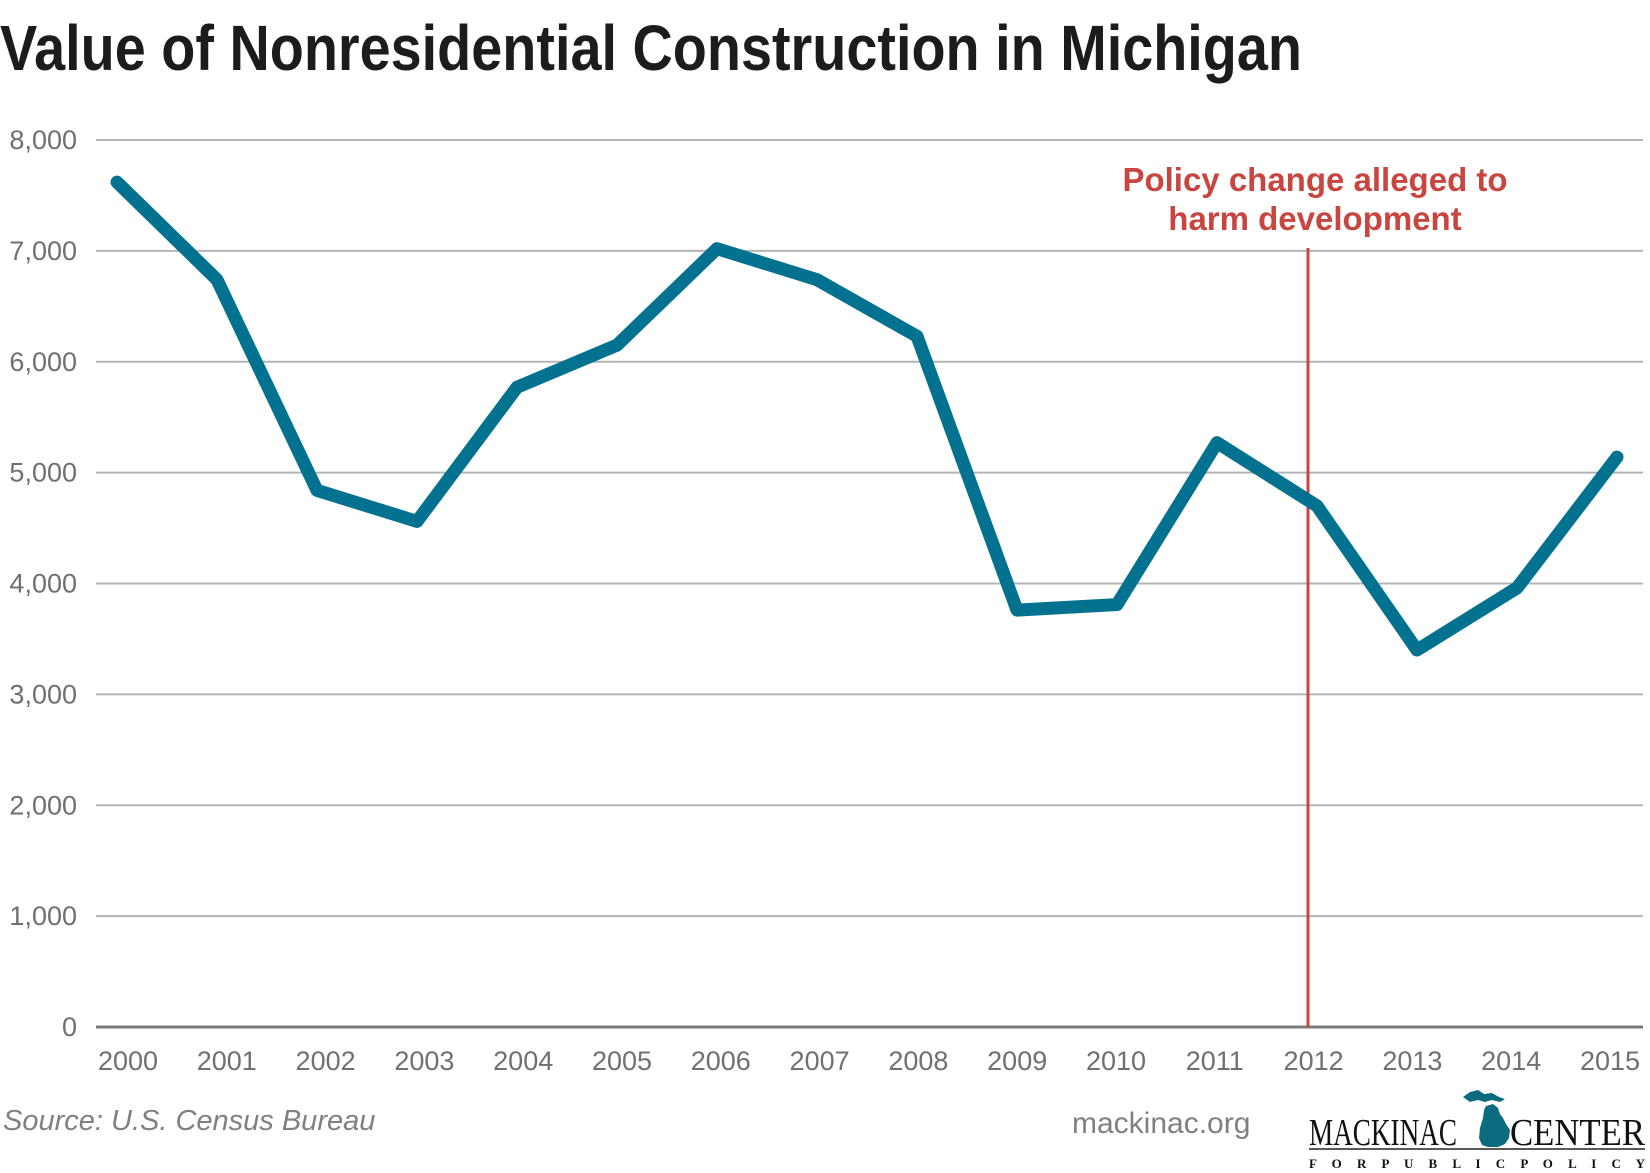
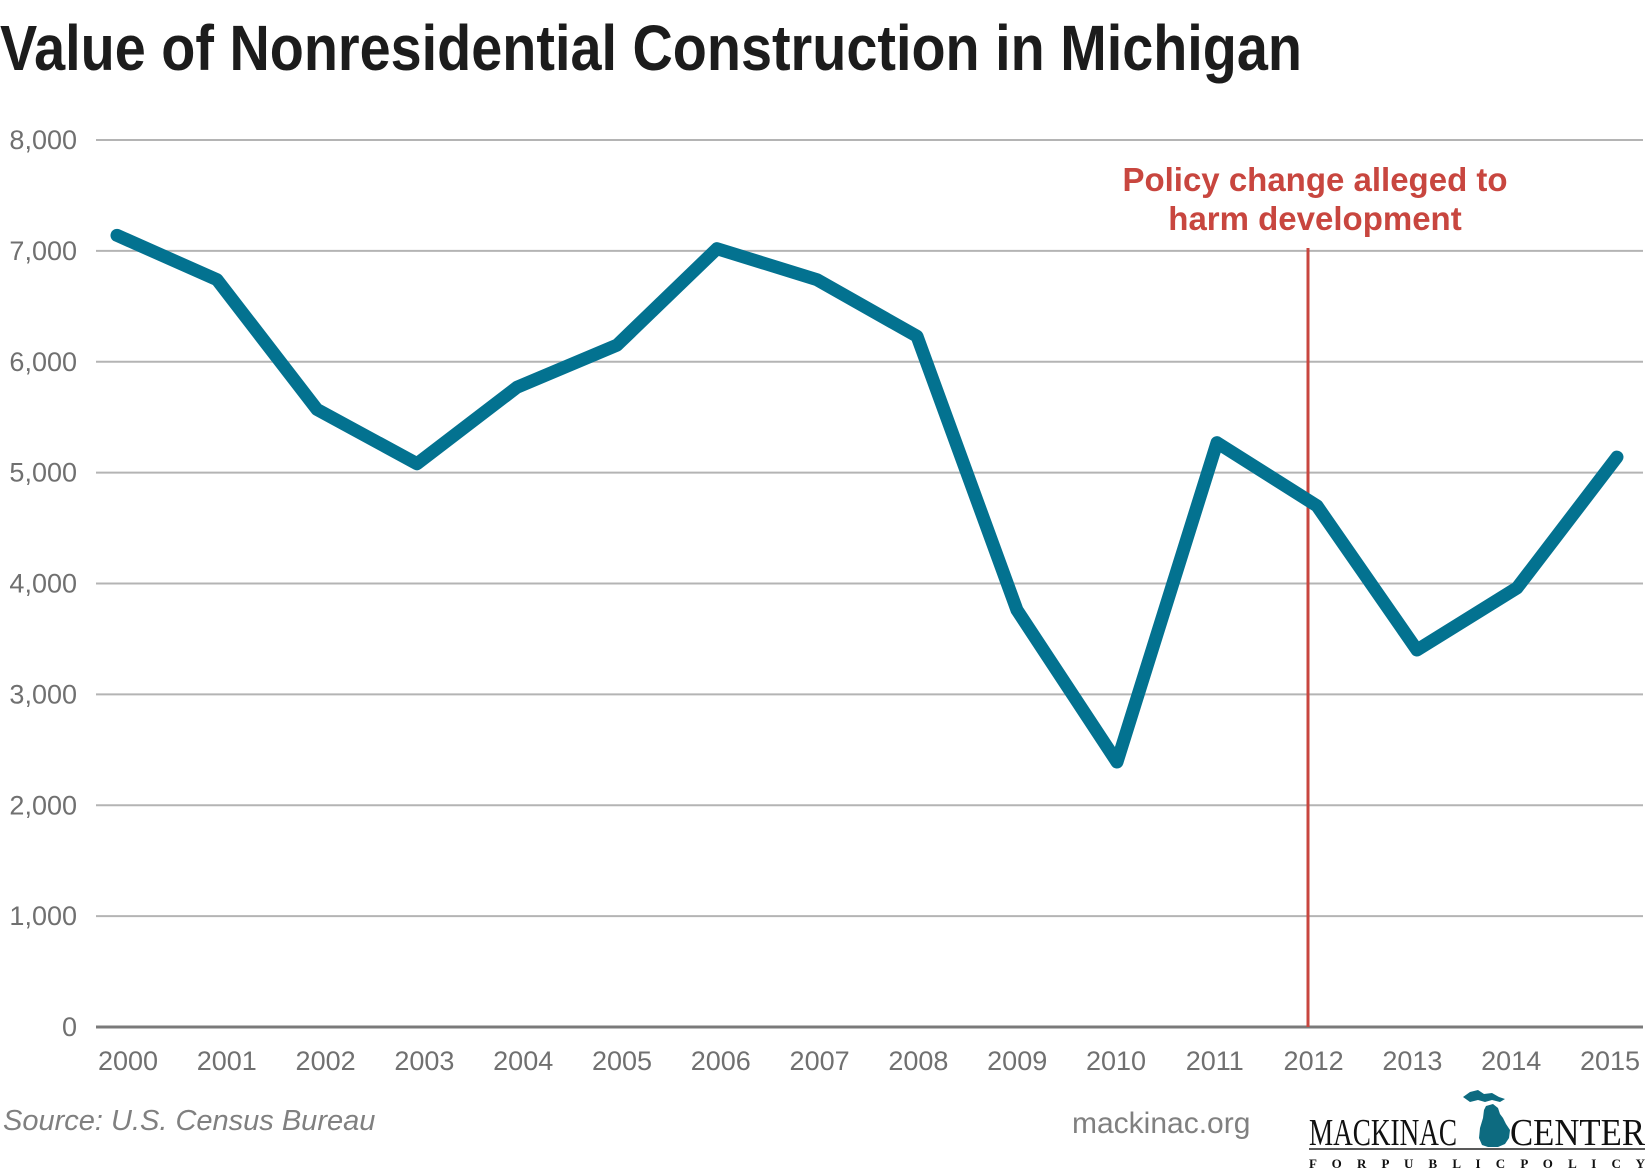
2000: 7620 -> 7140
2002: 4840 -> 5570
2003: 4560 -> 5080
2010: 3810 -> 2390
